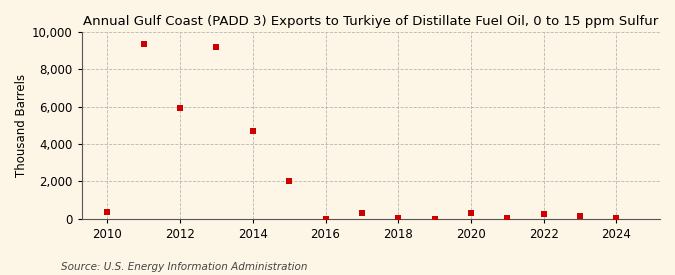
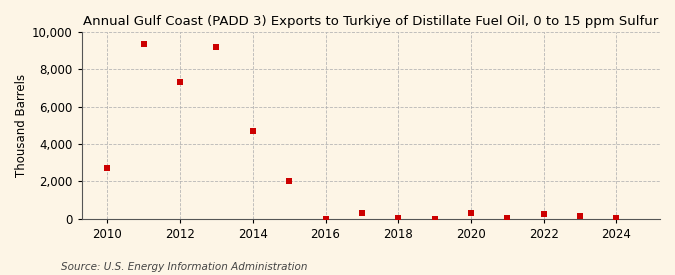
2010: 400 -> 2,700
2012: 5,900 -> 7,300
